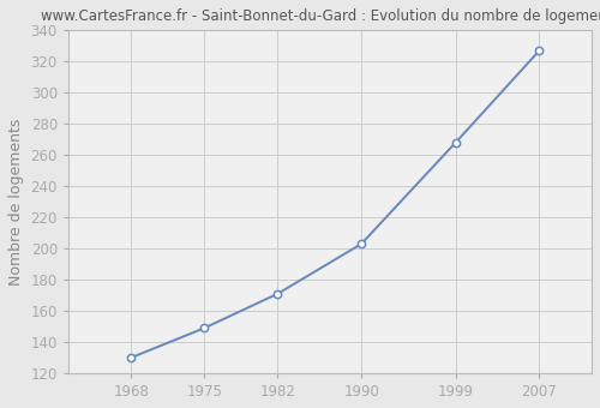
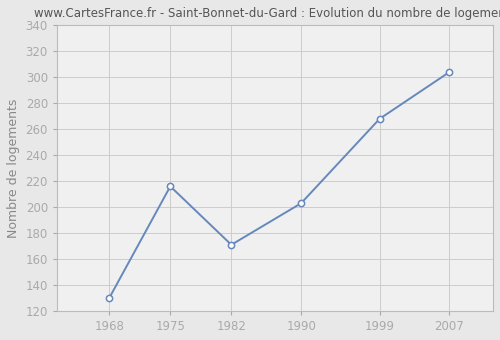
1975: 149 -> 216
2007: 327 -> 304
